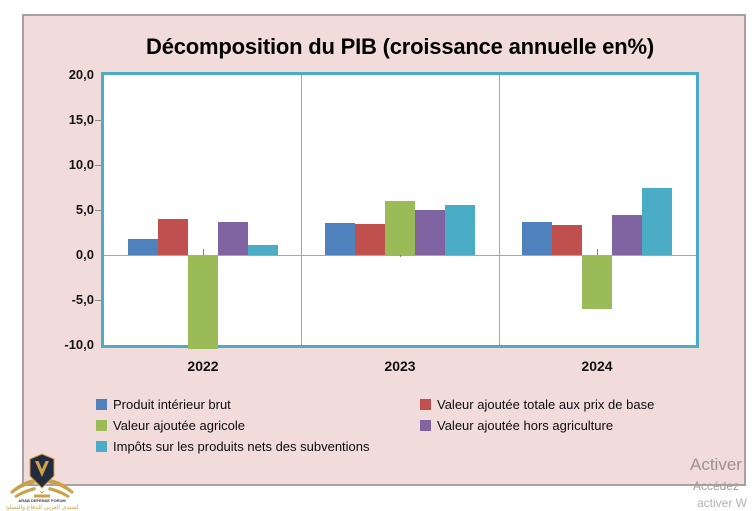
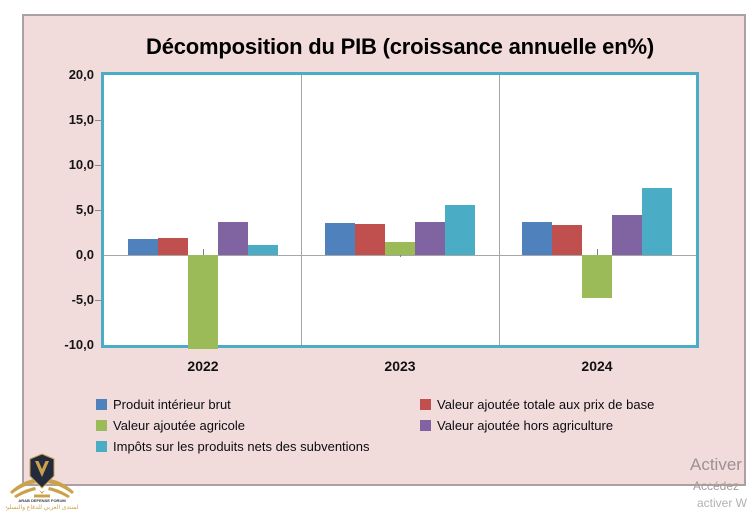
Valeur ajoutée totale aux prix de base/2022: 4 -> 2
Valeur ajoutée agricole/2023: 6 -> 2
Valeur ajoutée hors agriculture/2023: 5 -> 4
Valeur ajoutée agricole/2024: -6 -> -5
